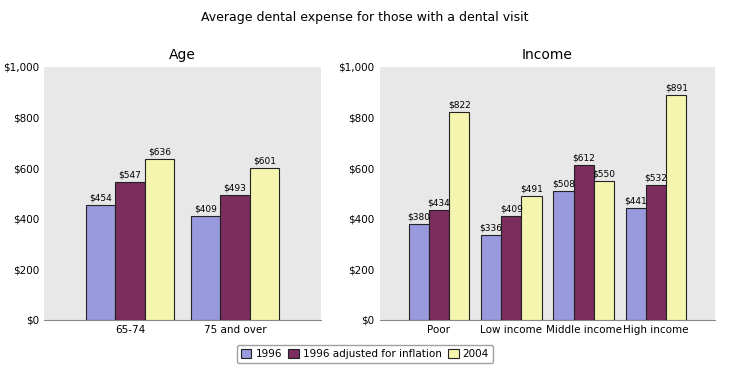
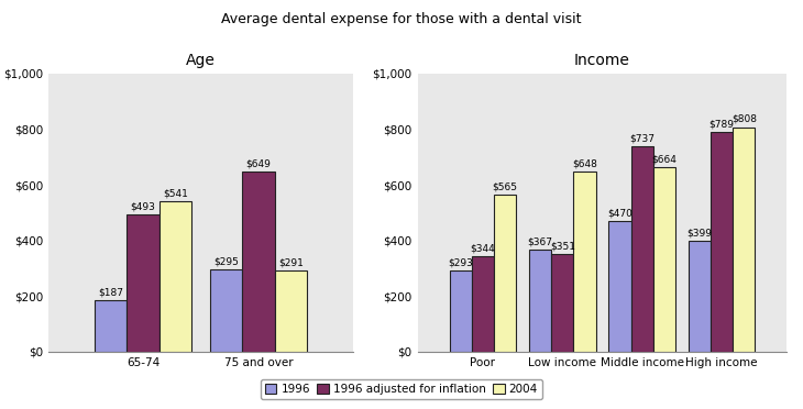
Age/1996/65-74: $454 -> $187
Age/1996 adjusted for inflation/65-74: $547 -> $493
Age/2004/65-74: $636 -> $541
Age/1996/75 and over: $409 -> $295
Age/1996 adjusted for inflation/75 and over: $493 -> $649
Age/2004/75 and over: $601 -> $291
Income/1996/Poor: $380 -> $293
Income/1996 adjusted for inflation/Poor: $434 -> $344
Income/2004/Poor: $822 -> $565
Income/1996/Low income: $336 -> $367
Income/1996 adjusted for inflation/Low income: $409 -> $351
Income/2004/Low income: $491 -> $648
Income/1996/Middle income: $508 -> $470
Income/1996 adjusted for inflation/Middle income: $612 -> $737
Income/2004/Middle income: $550 -> $664
Income/1996/High income: $441 -> $399
Income/1996 adjusted for inflation/High income: $532 -> $789
Income/2004/High income: $891 -> $808
